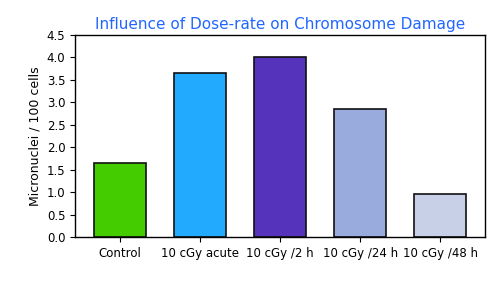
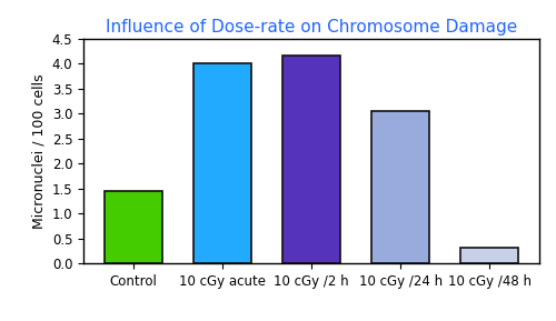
Control: 1.65 -> 1.45
10 cGy acute: 3.65 -> 4.00
10 cGy /2 h: 4.00 -> 4.17
10 cGy /24 h: 2.85 -> 3.05
10 cGy /48 h: 0.95 -> 0.30
